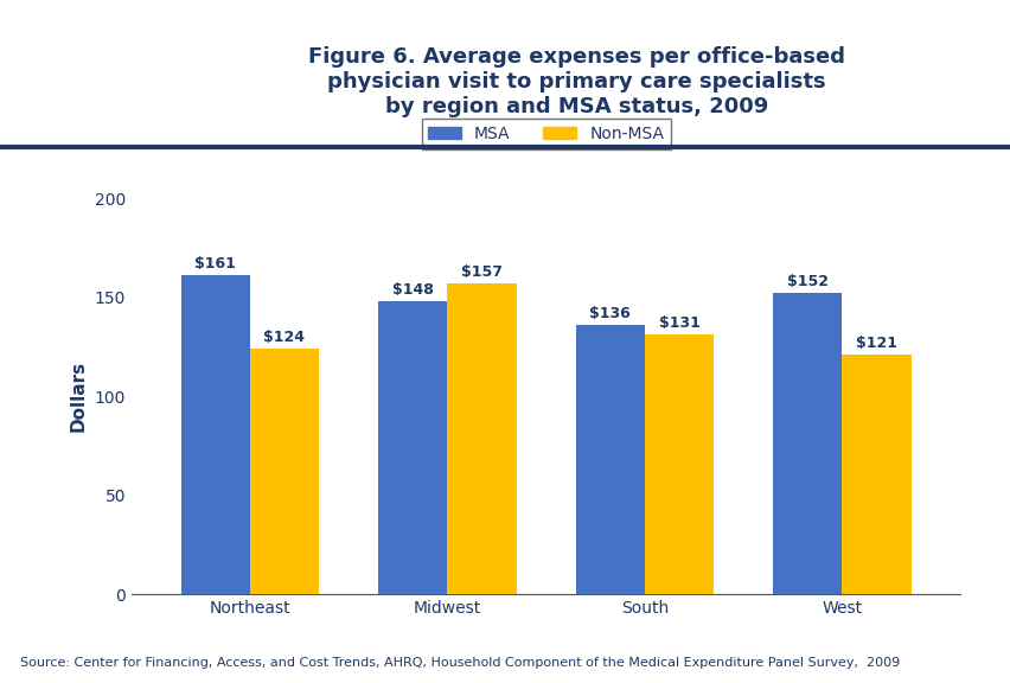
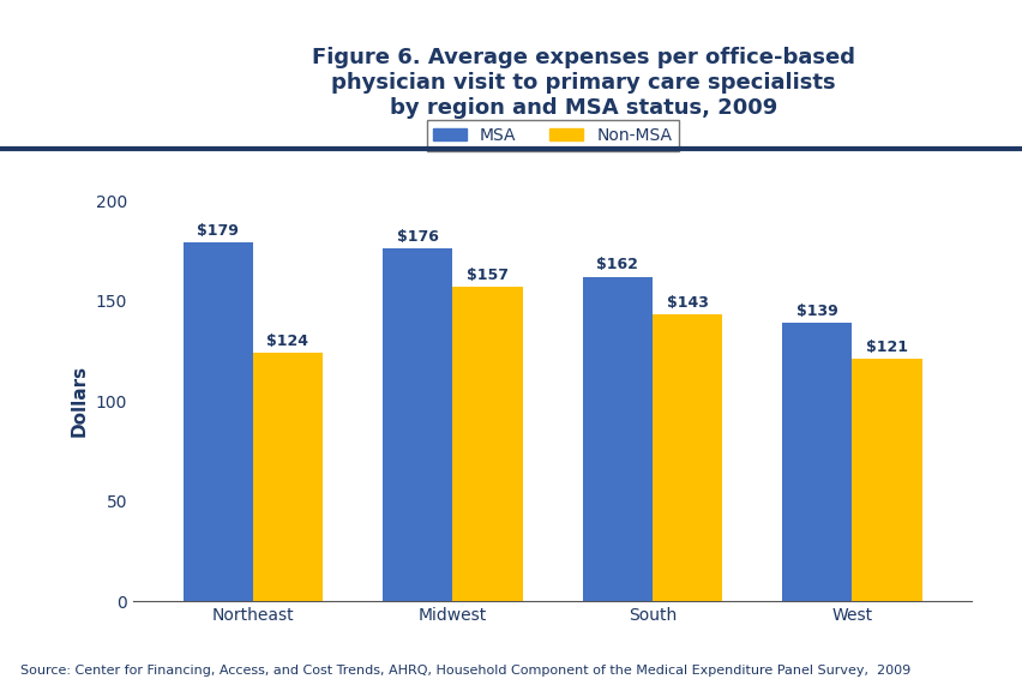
MSA/Northeast: $161 -> $179
MSA/Midwest: $148 -> $176
MSA/South: $136 -> $162
Non-MSA/South: $131 -> $143
MSA/West: $152 -> $139
